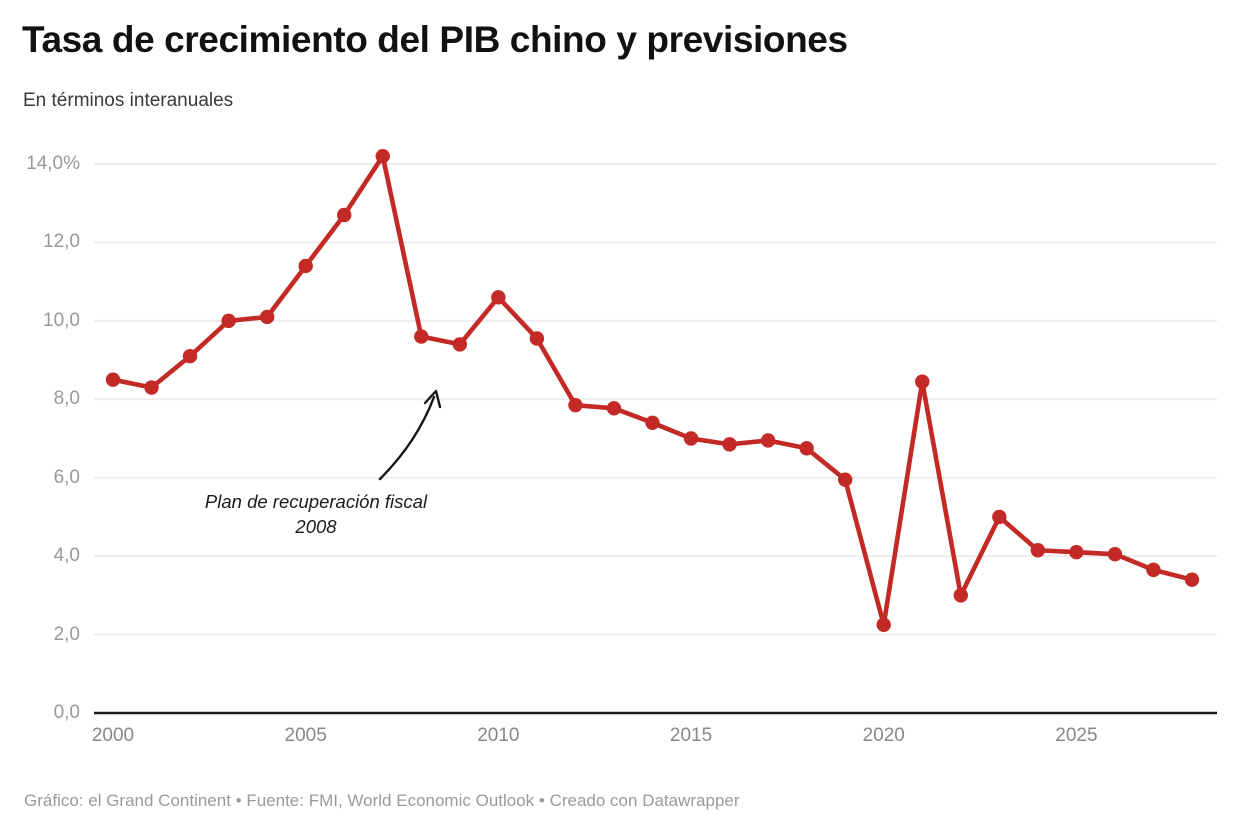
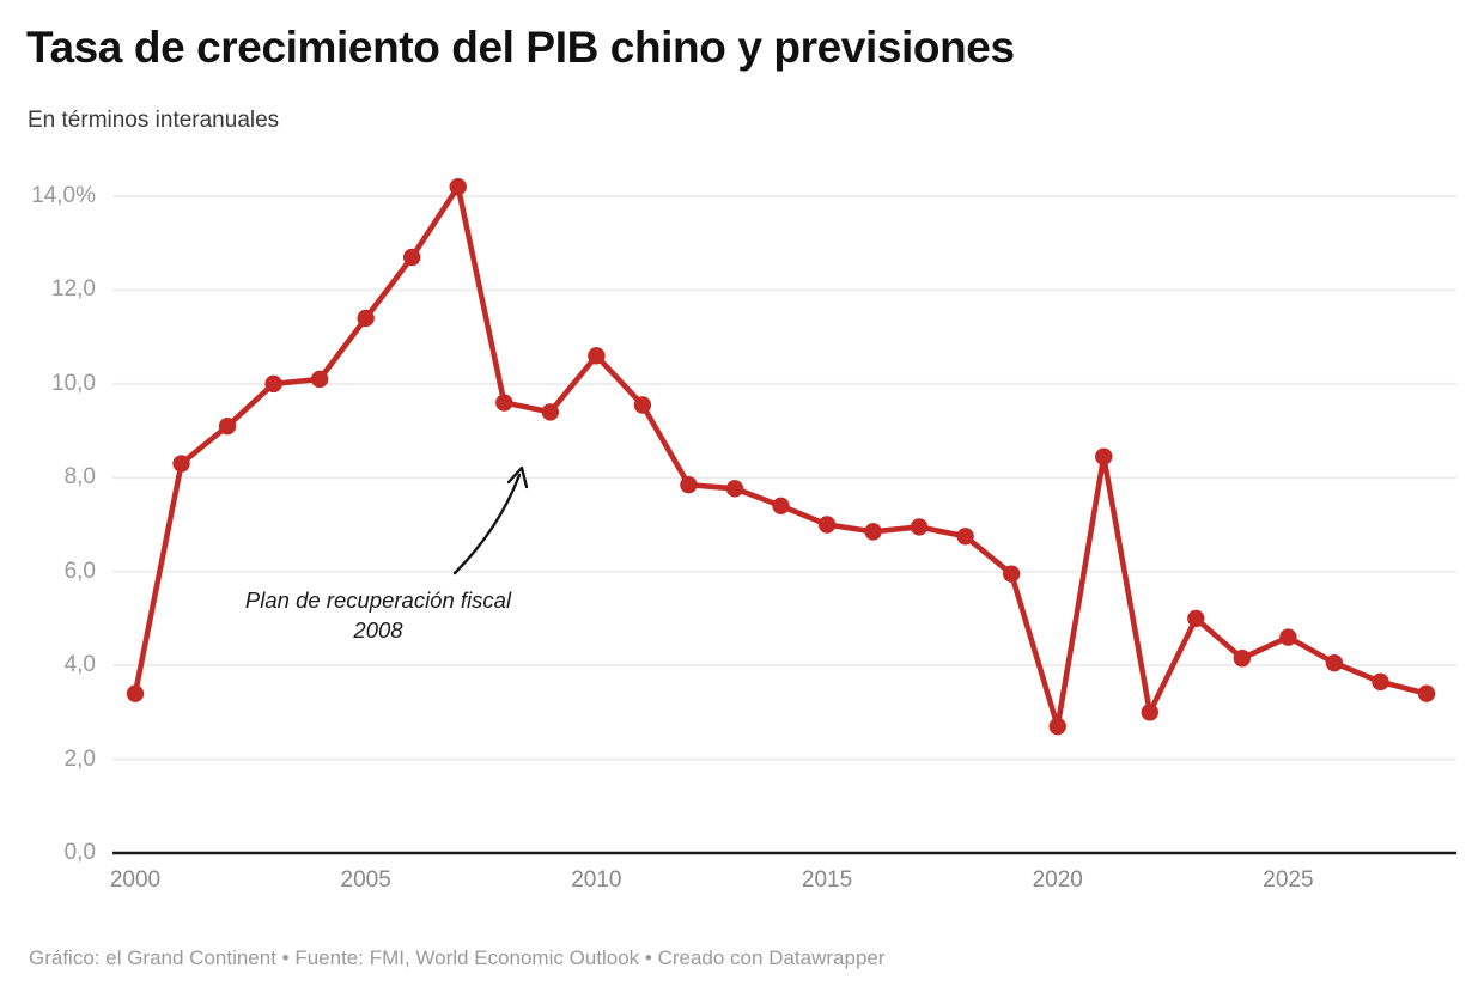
2000: 8,5% -> 3,4%
2020: 2,2% -> 2,7%
2025: 4,1% -> 4,6%
